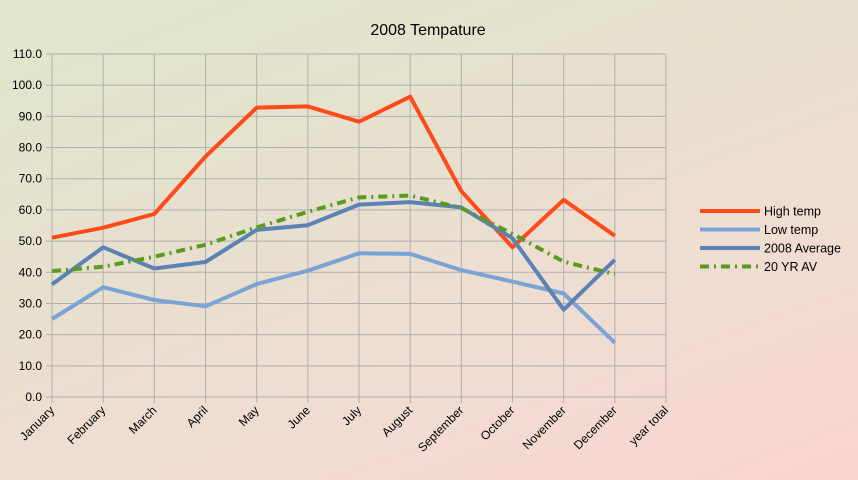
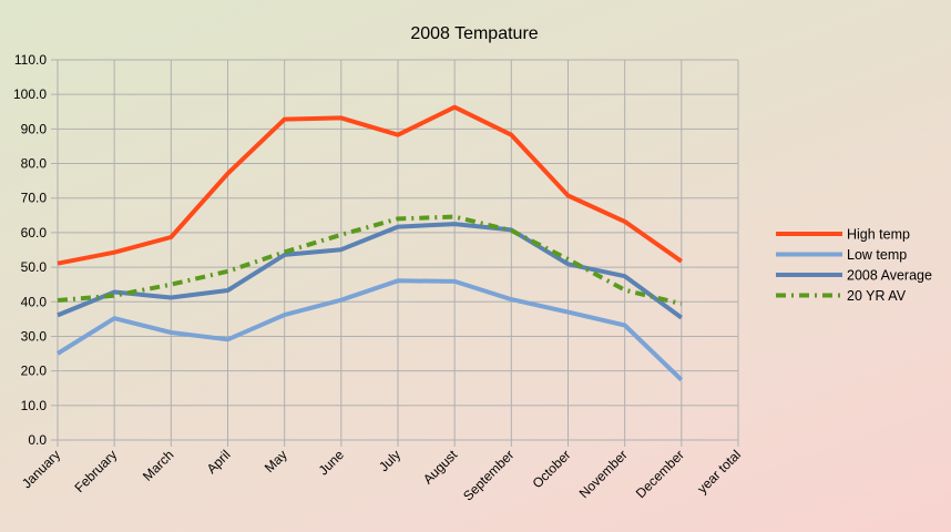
2008 Average/February: 48 -> 43
High temp/September: 66 -> 88
High temp/October: 48 -> 71
2008 Average/November: 28 -> 47
2008 Average/December: 44 -> 35
